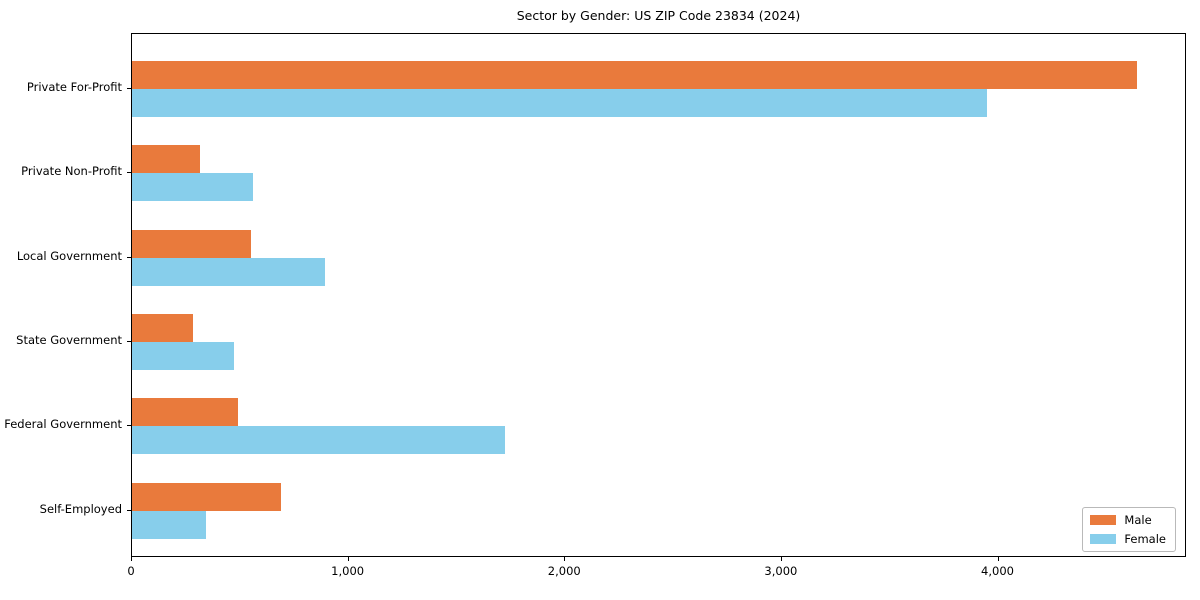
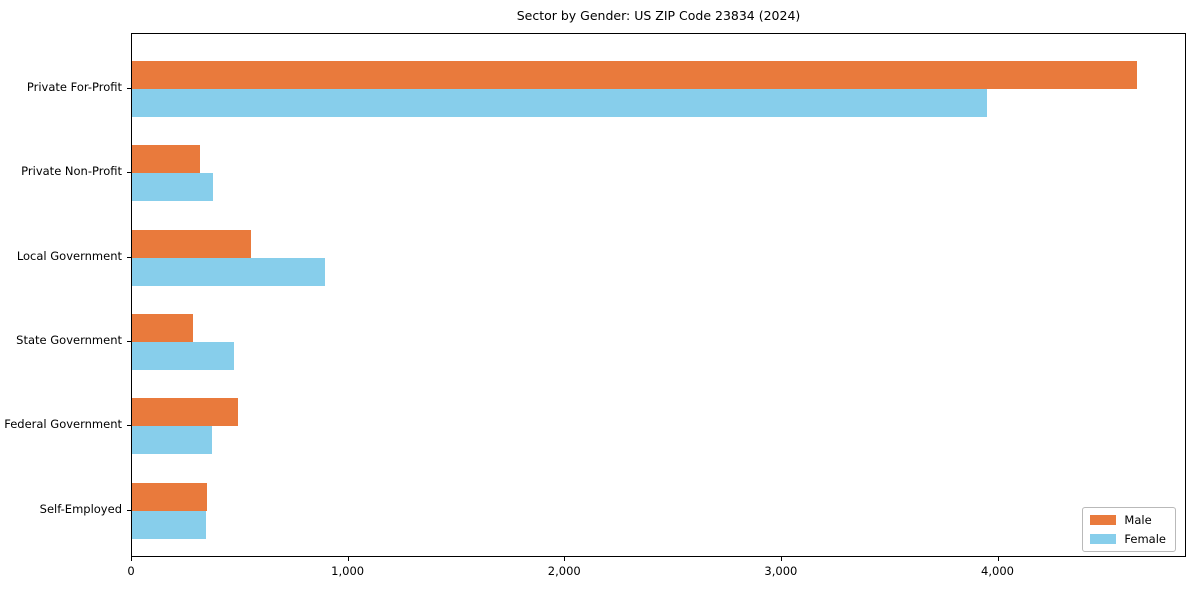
Female/Private Non-Profit: 560 -> 380
Female/Federal Government: 1720 -> 370
Male/Self-Employed: 690 -> 340
